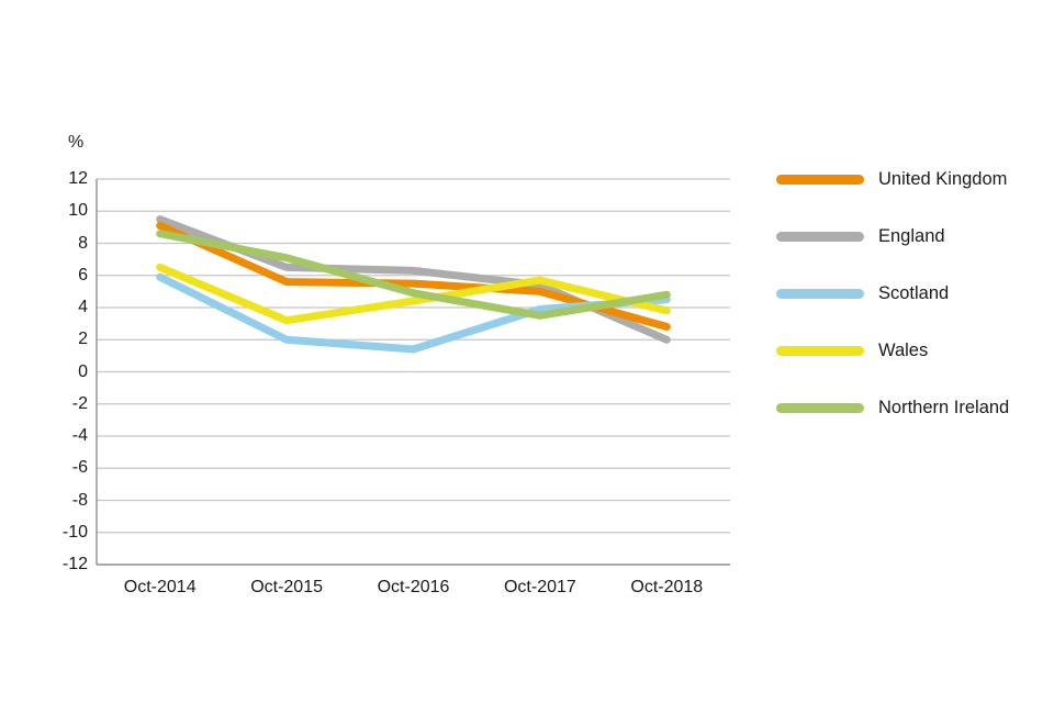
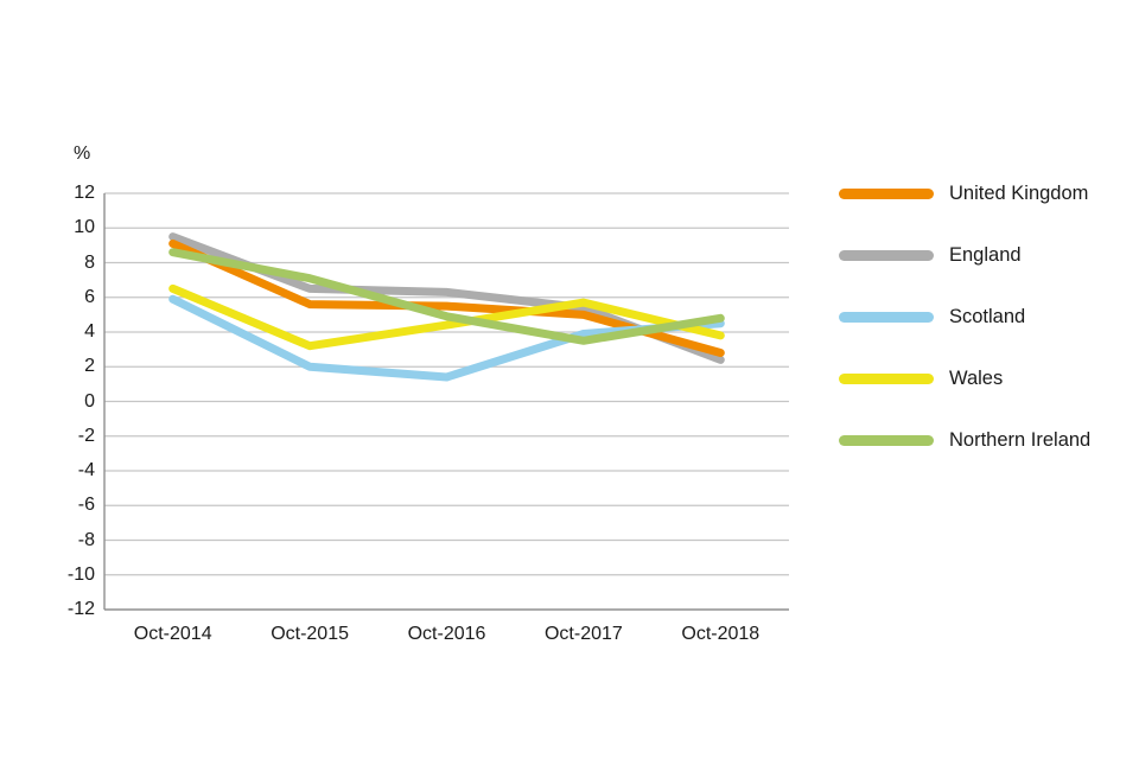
England/Oct-2018: 2.0 -> 2.4
